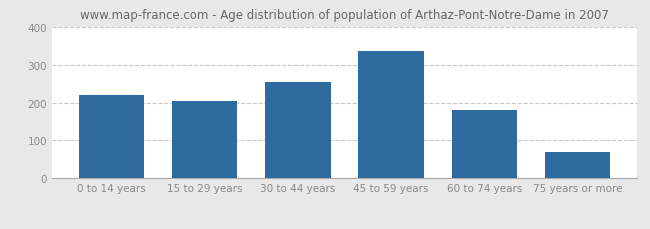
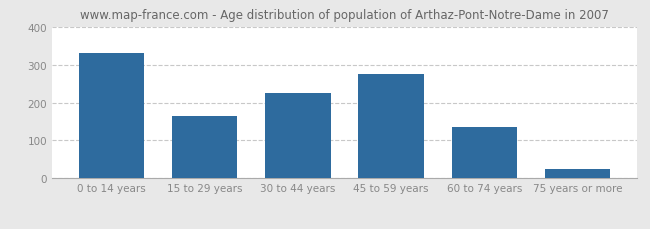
0 to 14 years: 220 -> 330
15 to 29 years: 204 -> 165
30 to 44 years: 254 -> 225
45 to 59 years: 336 -> 275
60 to 74 years: 180 -> 135
75 years or more: 70 -> 25
